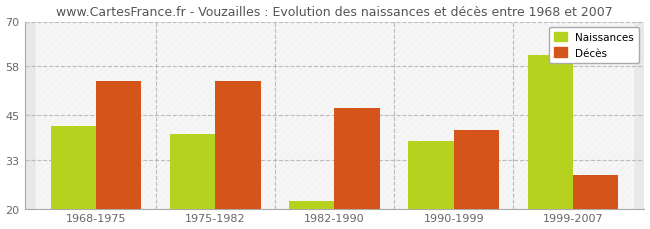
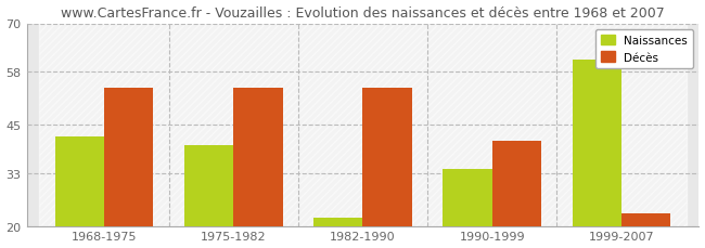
Décès/1982-1990: 47 -> 54
Naissances/1990-1999: 38 -> 34
Décès/1999-2007: 29 -> 23
